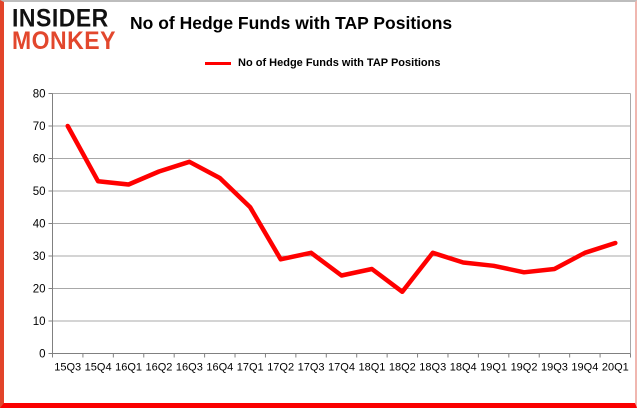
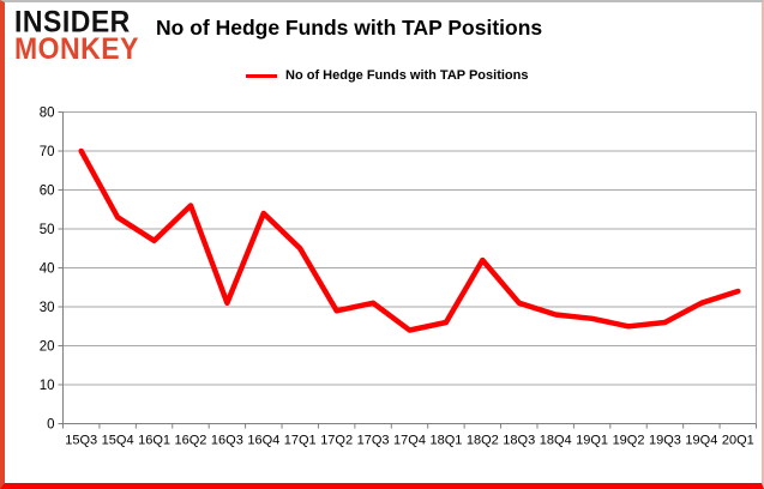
16Q1: 52 -> 47
16Q3: 59 -> 31
18Q2: 19 -> 42
